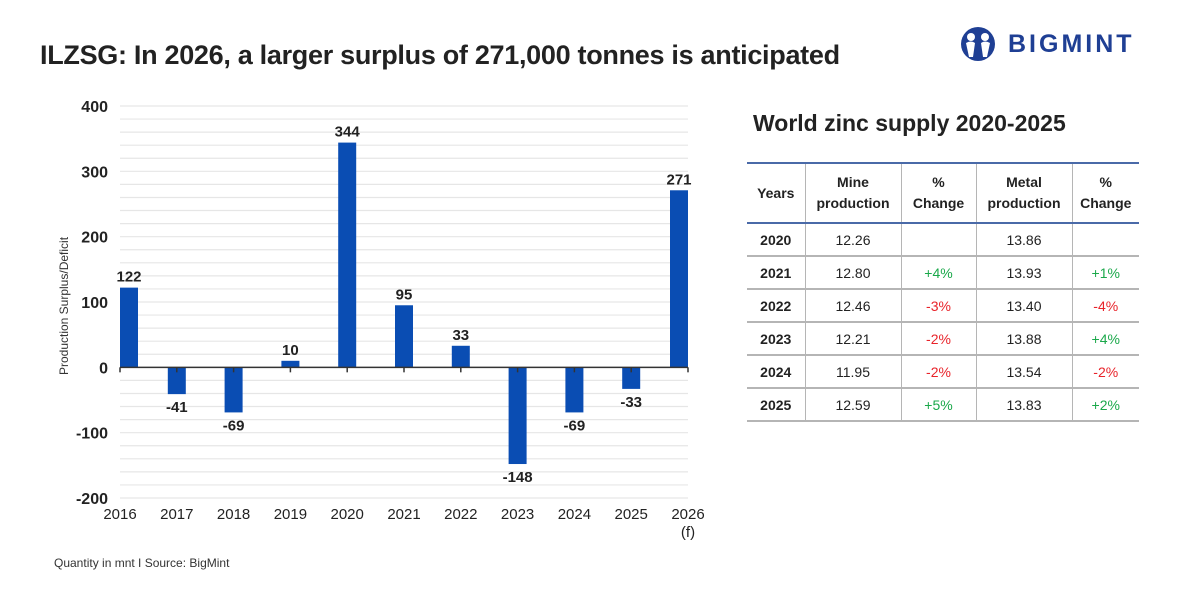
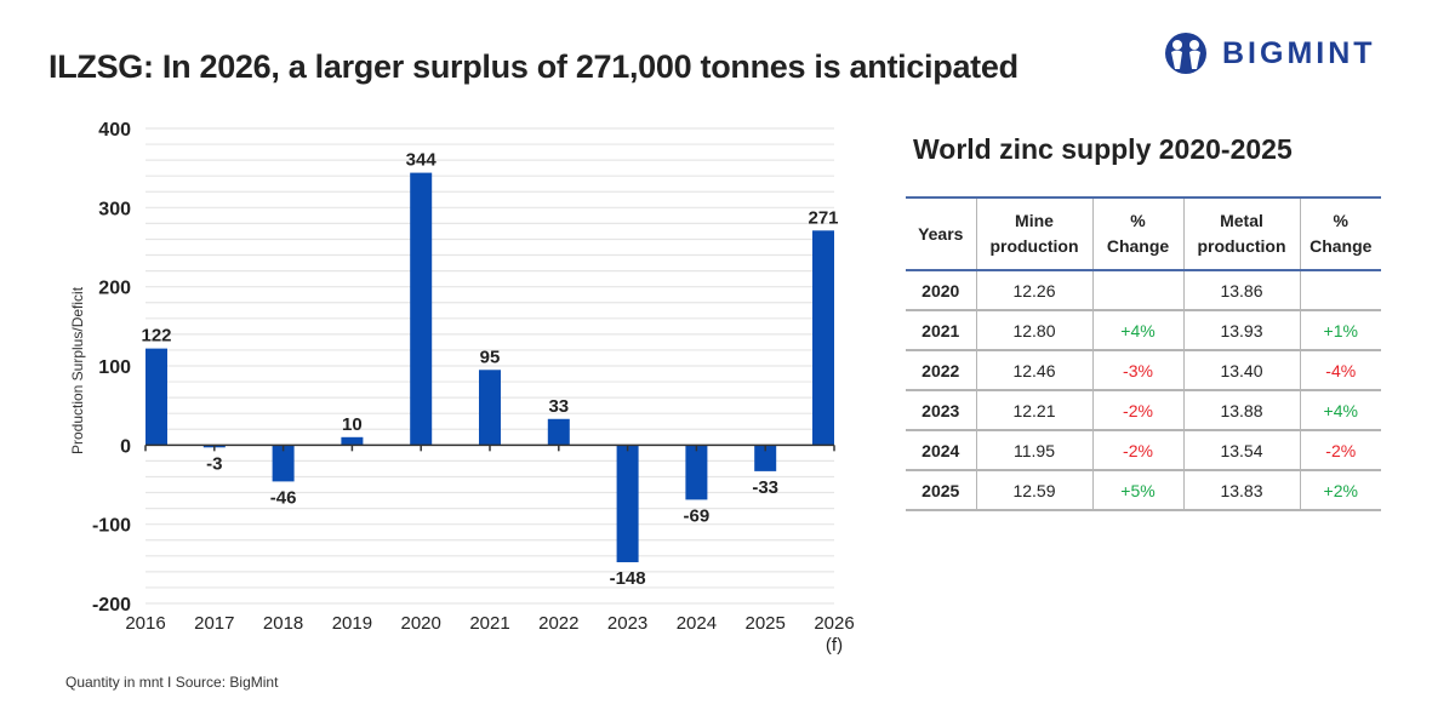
2017: -41 -> -3
2018: -69 -> -46
